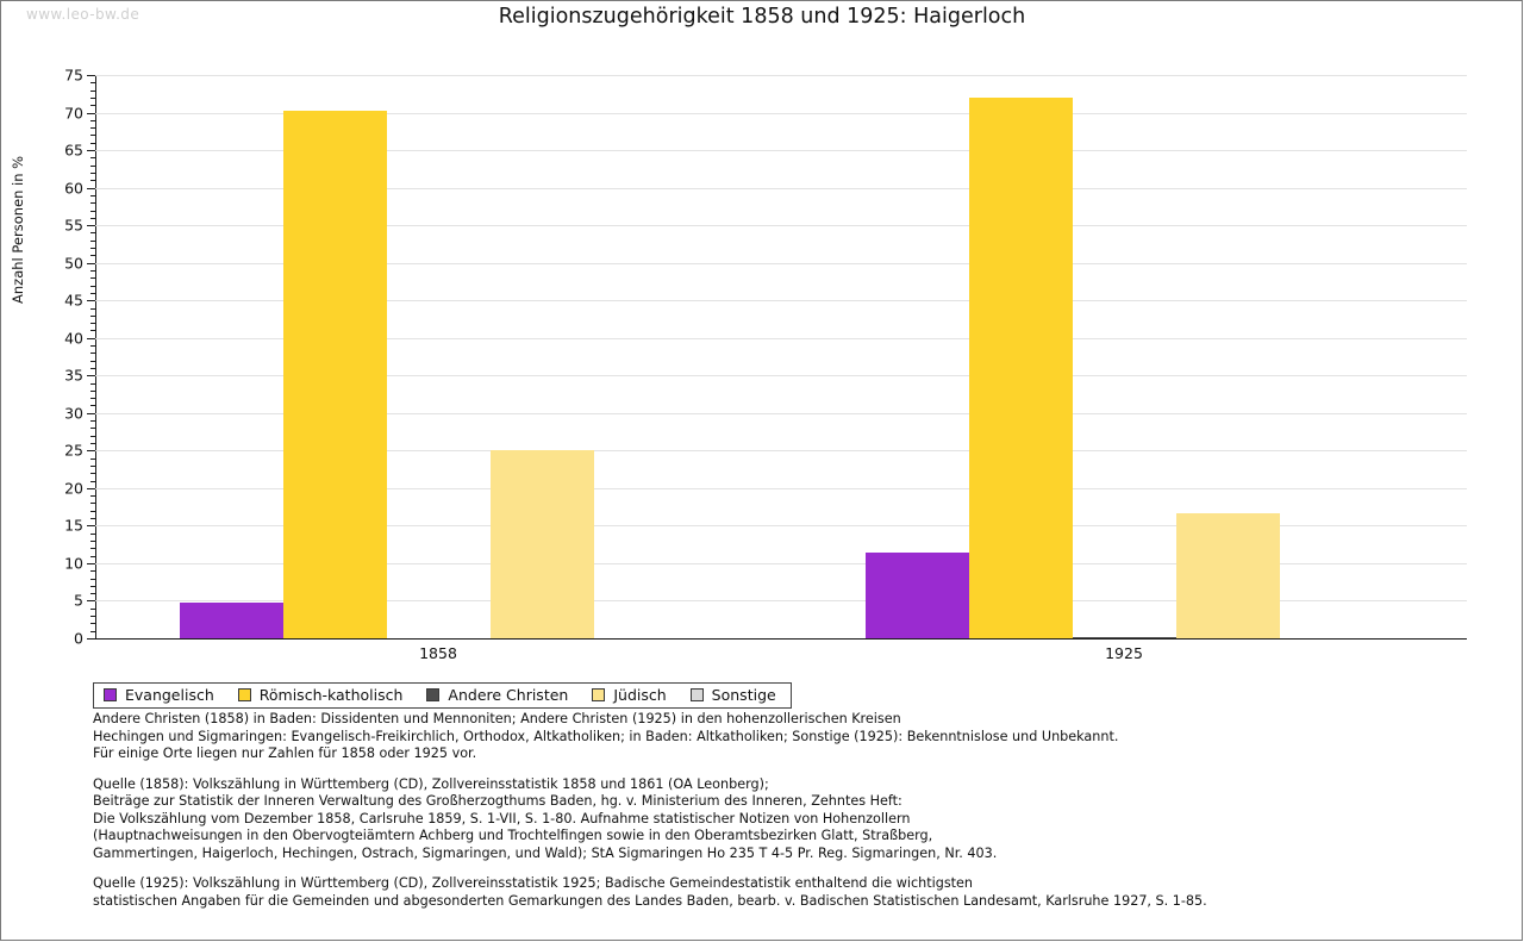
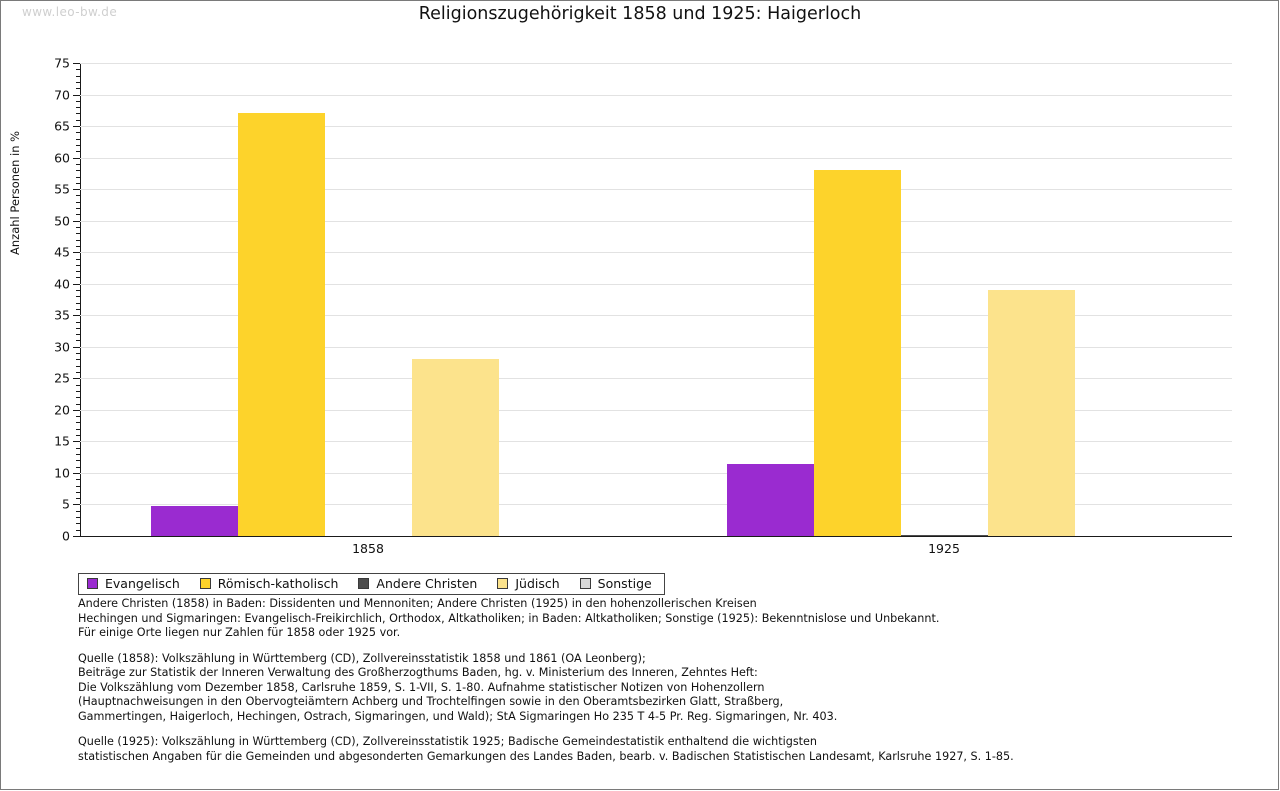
Römisch-katholisch/1858: 70 -> 67
Jüdisch/1858: 25 -> 28
Römisch-katholisch/1925: 72 -> 58
Jüdisch/1925: 17 -> 39
